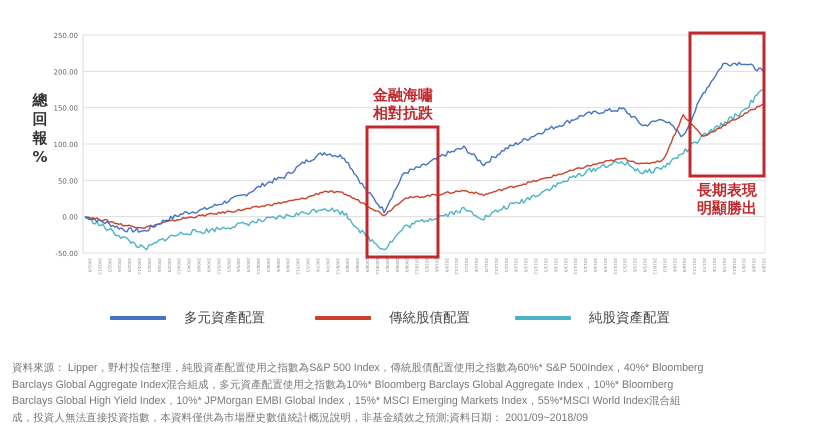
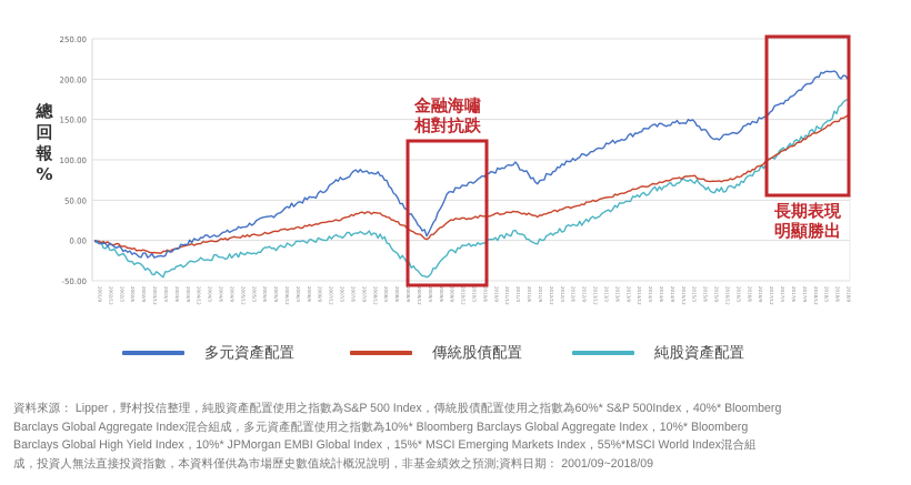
多元資產配置/2016/9: 110 -> 150
傳統股債配置/2016/9: 140 -> 90
多元資產配置/2017/9: 210 -> 190
